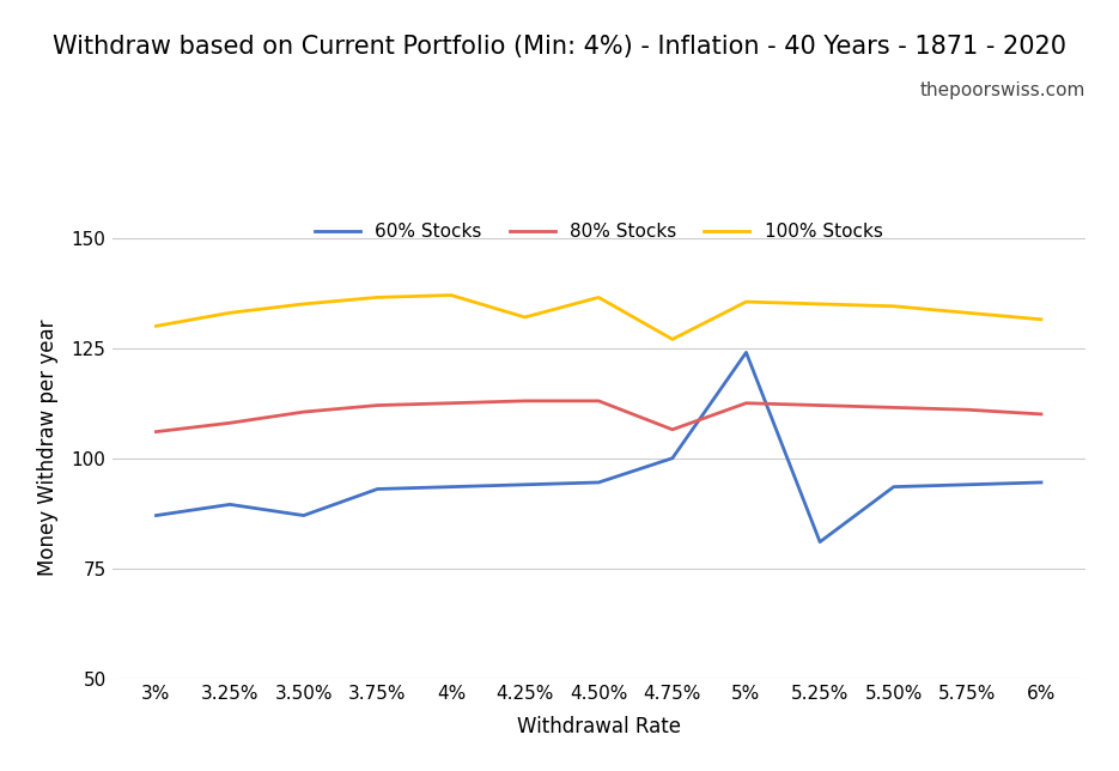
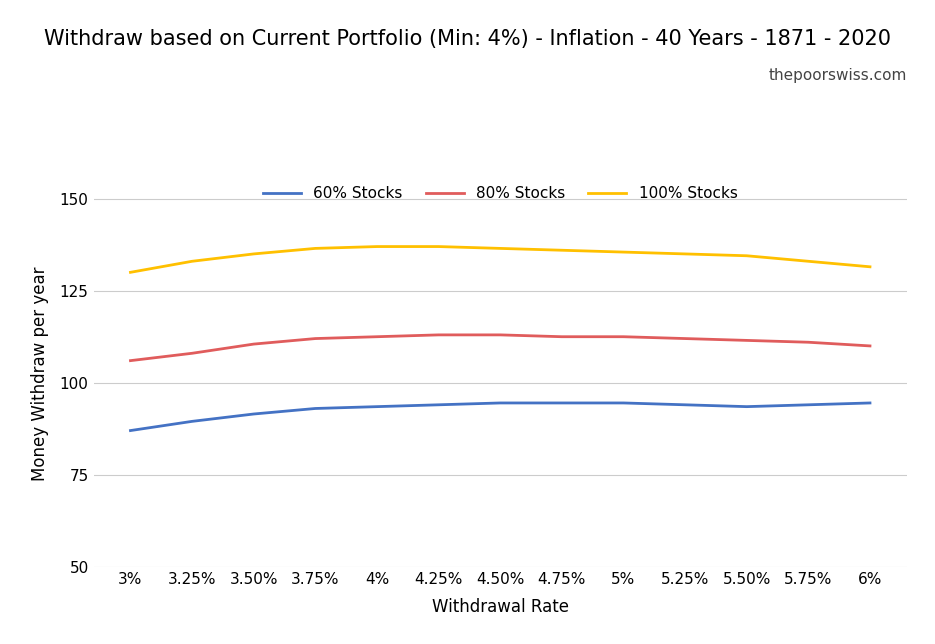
60% Stocks/3.50%: 87.0 -> 91.5
100% Stocks/4.25%: 132.0 -> 137.0
60% Stocks/4.75%: 100.0 -> 94.5
80% Stocks/4.75%: 106.5 -> 112.5
100% Stocks/4.75%: 127.0 -> 136.0
60% Stocks/5%: 124.0 -> 94.5
60% Stocks/5.25%: 81.0 -> 94.0
